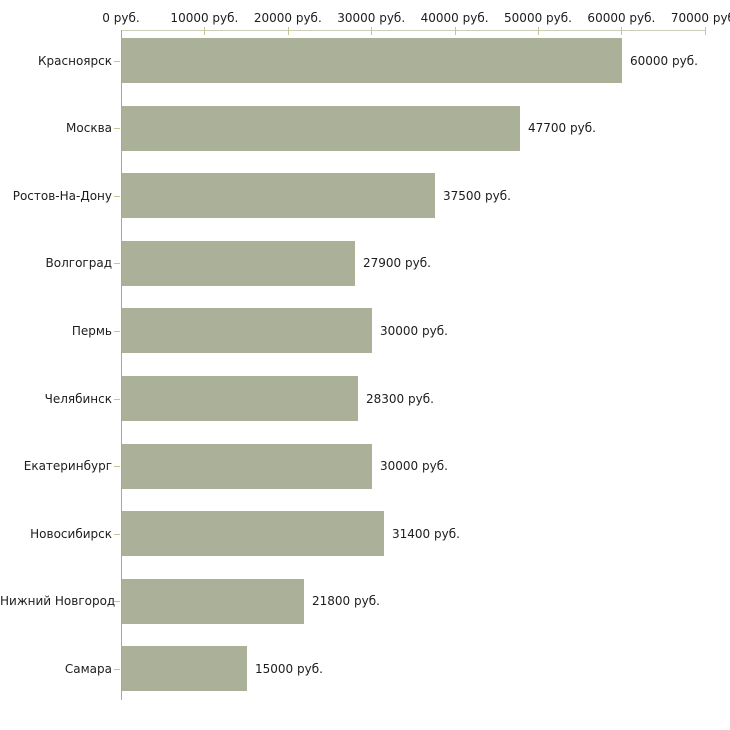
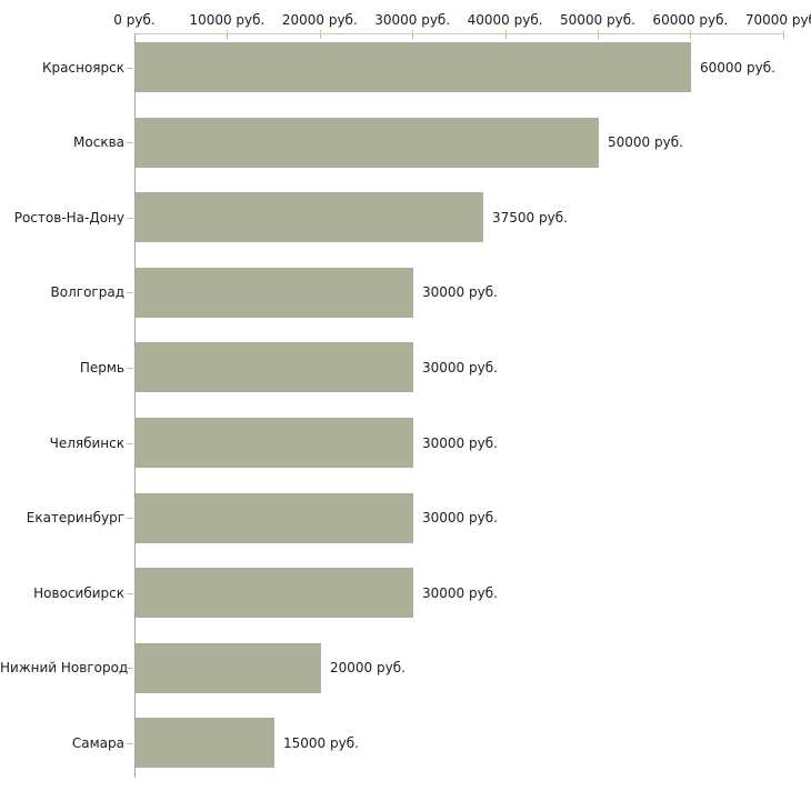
Москва: 47700 -> 50000
Волгоград: 27900 -> 30000
Челябинск: 28300 -> 30000
Новосибирск: 31400 -> 30000
Нижний Новгород: 21800 -> 20000
